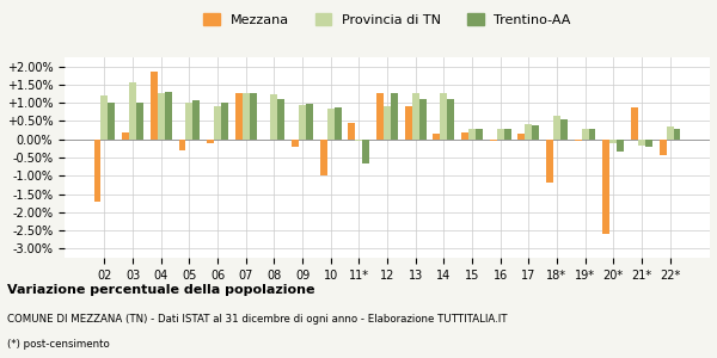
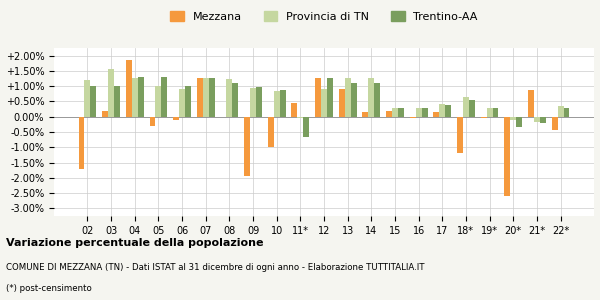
Trentino-AA/05: 1.08% -> 1.30%
Mezzana/09: -0.20% -> -1.95%
